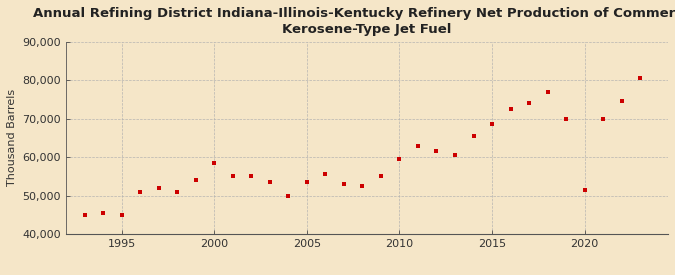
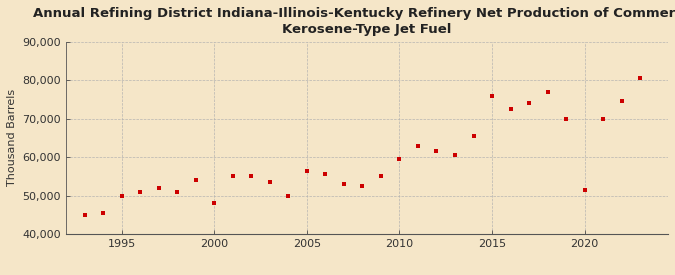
1995: 45,000 -> 50,000
2000: 58,500 -> 48,000
2005: 53,500 -> 56,500
2015: 68,500 -> 76,000
